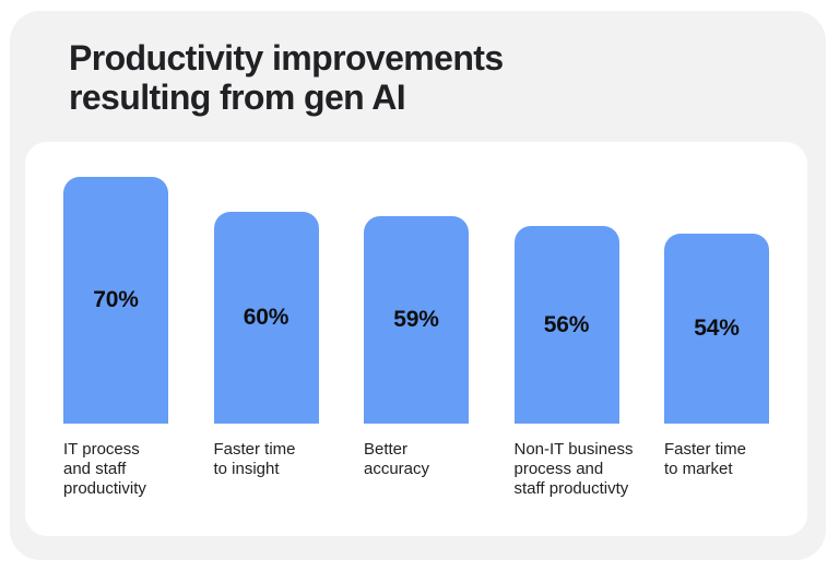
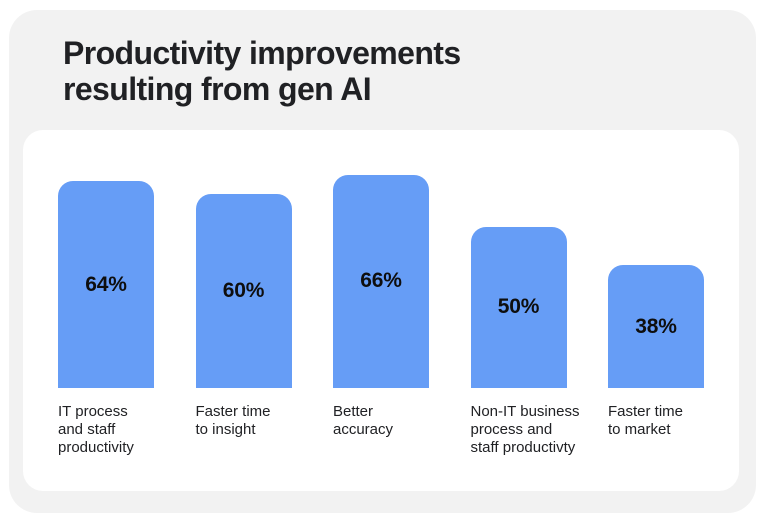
IT process and staff productivity: 70% -> 64%
Better accuracy: 59% -> 66%
Non-IT business process and staff productivty: 56% -> 50%
Faster time to market: 54% -> 38%
